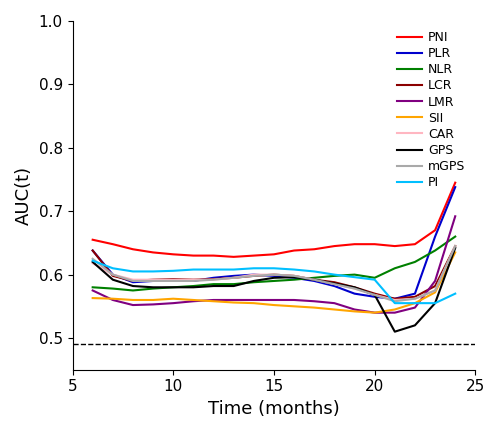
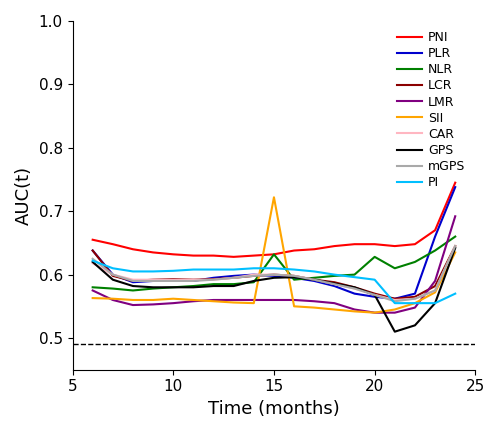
NLR/15: 0.590 -> 0.632
SII/15: 0.552 -> 0.722
NLR/20: 0.595 -> 0.628
